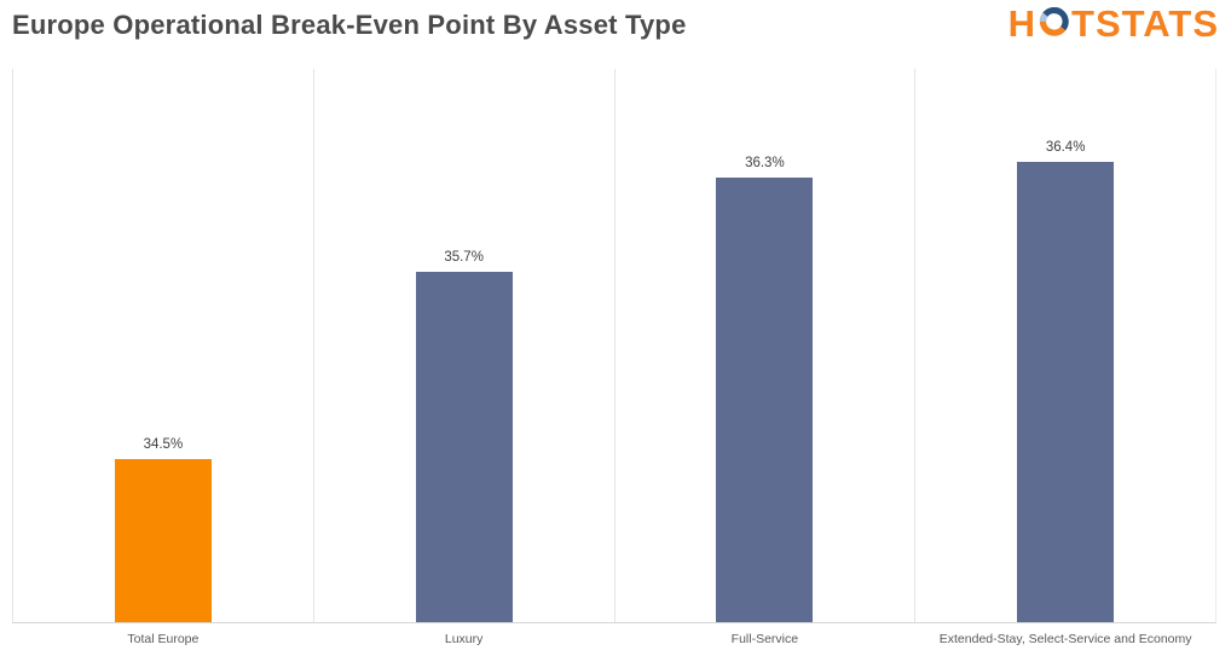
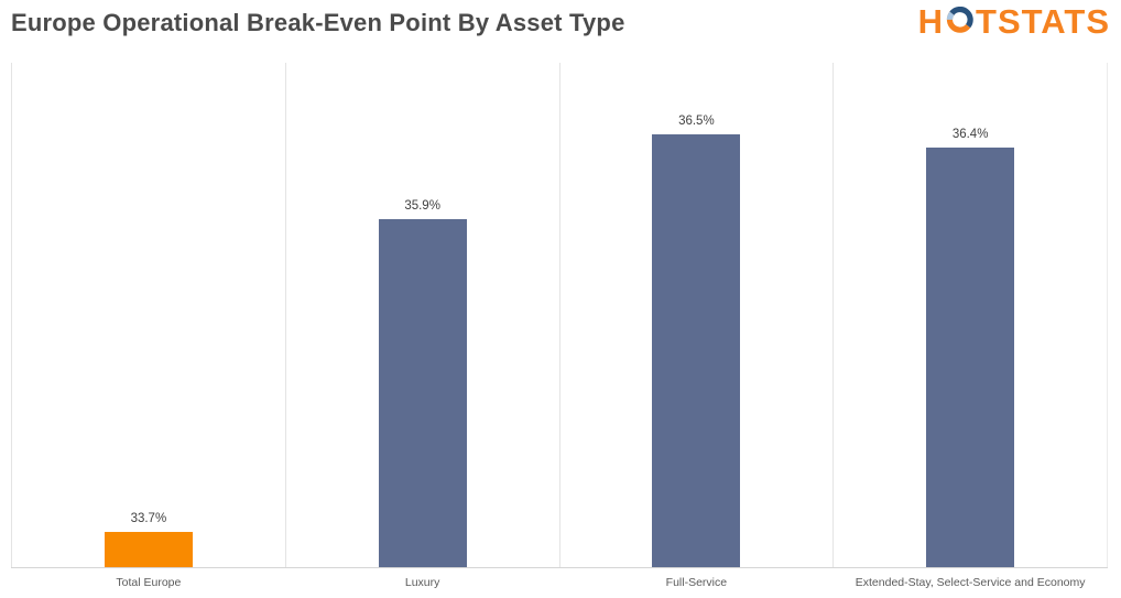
Total Europe: 34.5% -> 33.7%
Luxury: 35.7% -> 35.9%
Full-Service: 36.3% -> 36.5%
